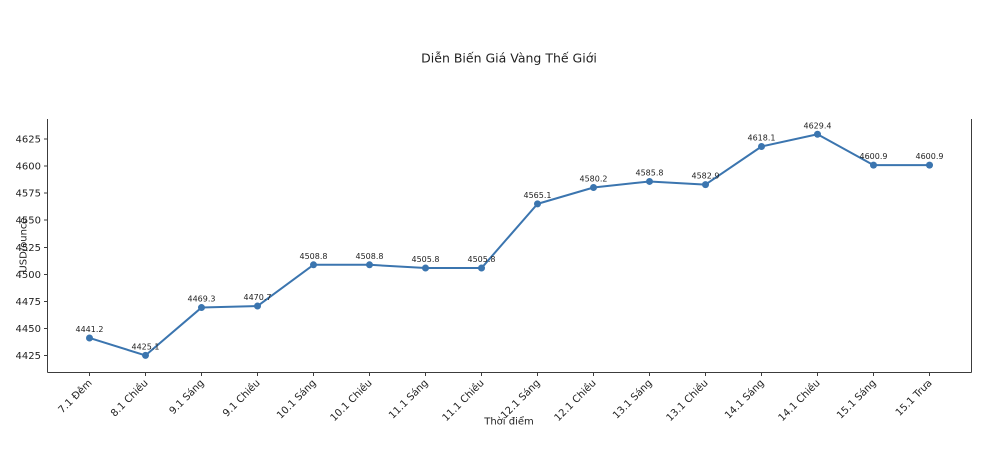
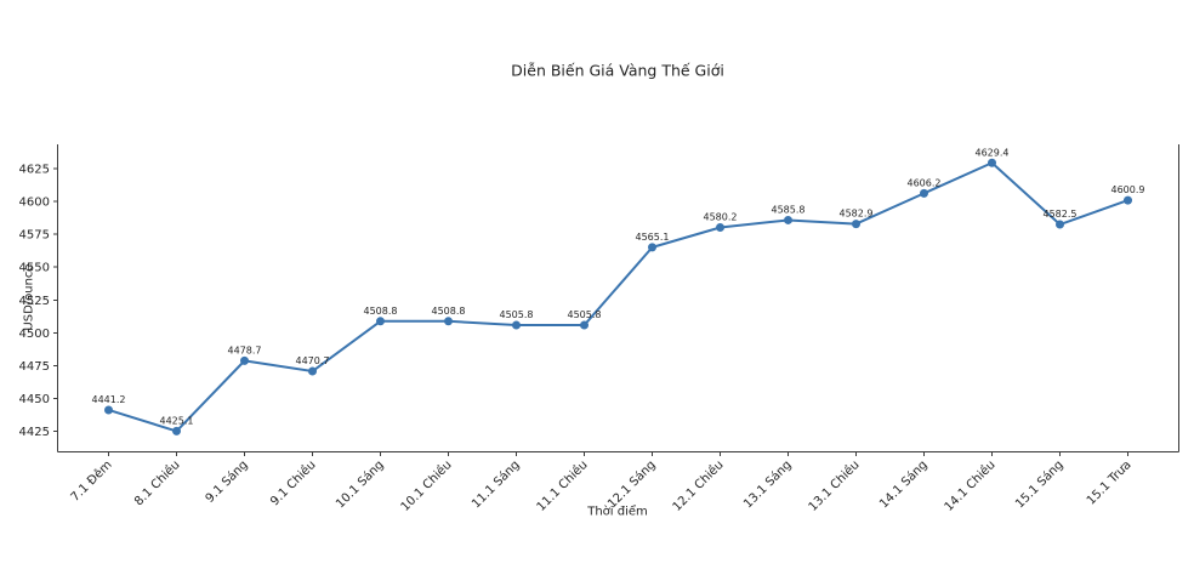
9.1 Sáng: 4469.3 -> 4478.7
14.1 Sáng: 4618.1 -> 4606.2
15.1 Sáng: 4600.9 -> 4582.5
